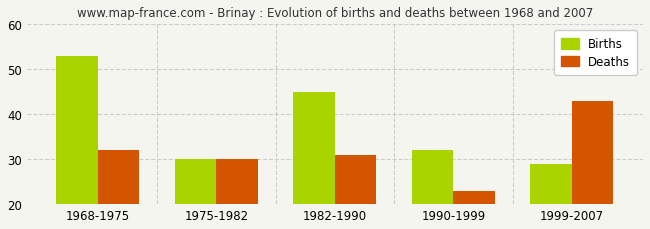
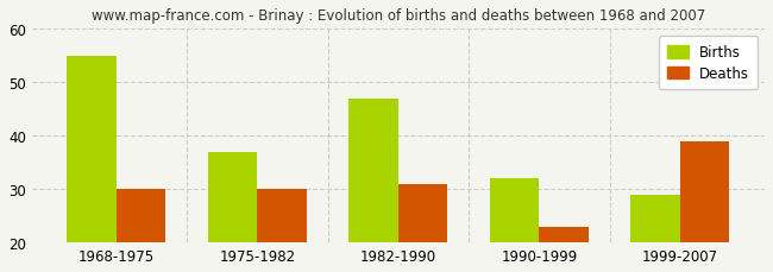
Births/1968-1975: 53 -> 55
Deaths/1968-1975: 32 -> 30
Births/1975-1982: 30 -> 37
Births/1982-1990: 45 -> 47
Deaths/1999-2007: 43 -> 39
